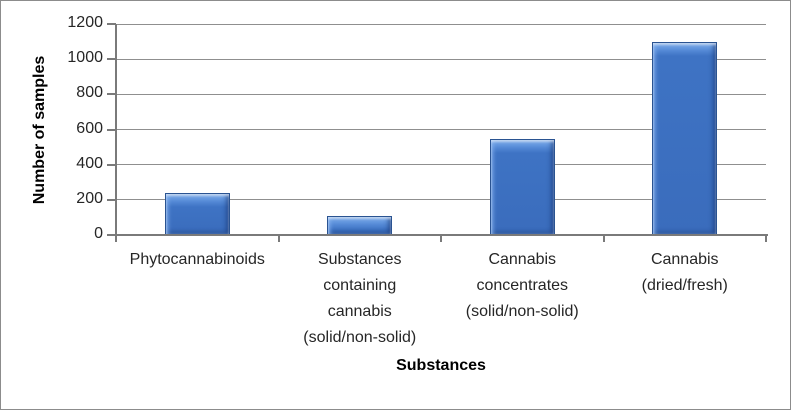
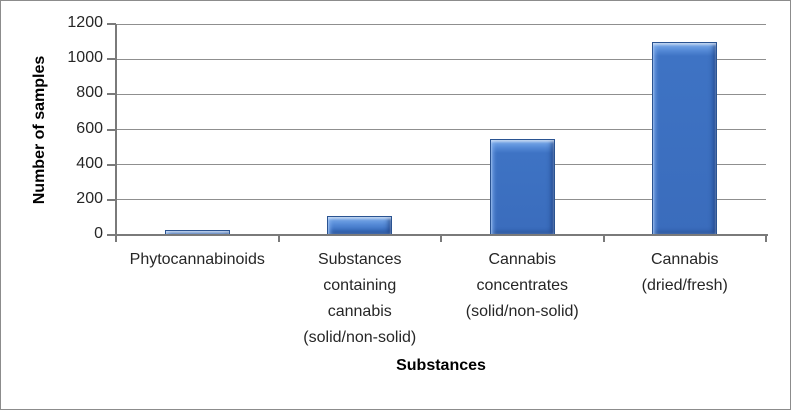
Phytocannabinoids: 240 -> 30
